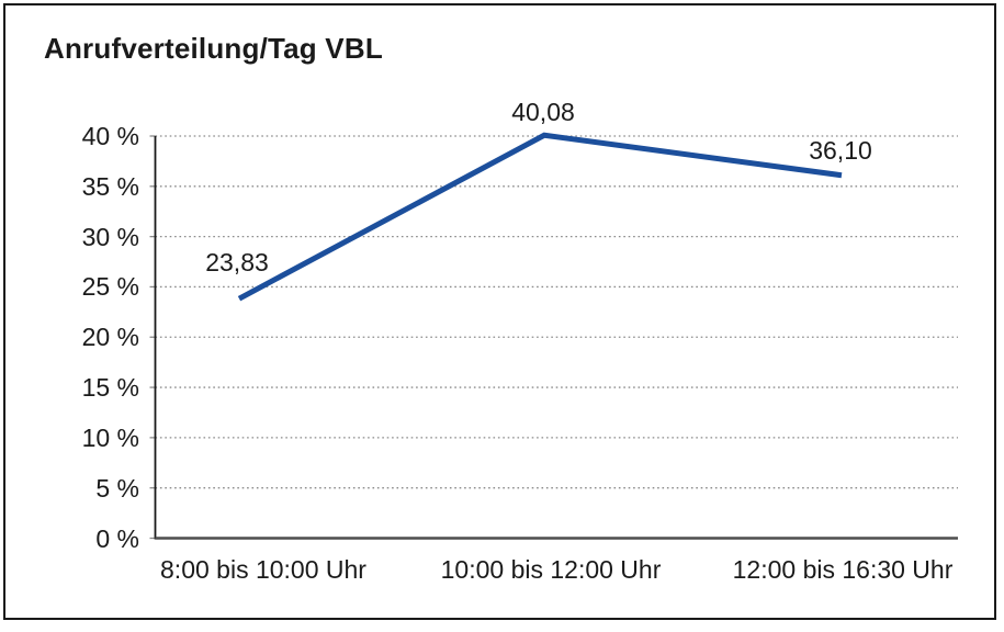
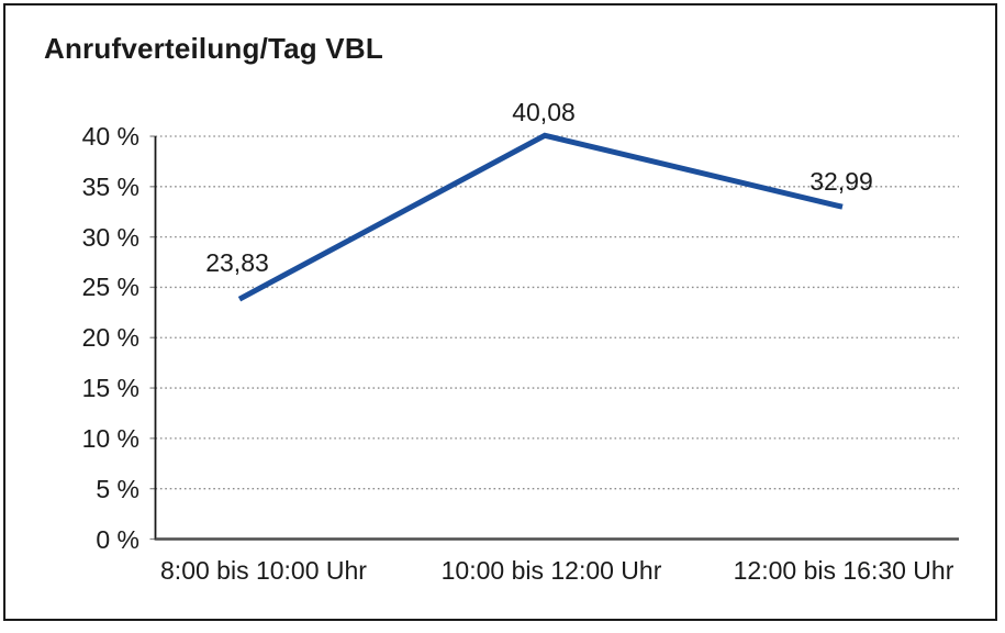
12:00 bis 16:30 Uhr: 36,10 -> 32,99
